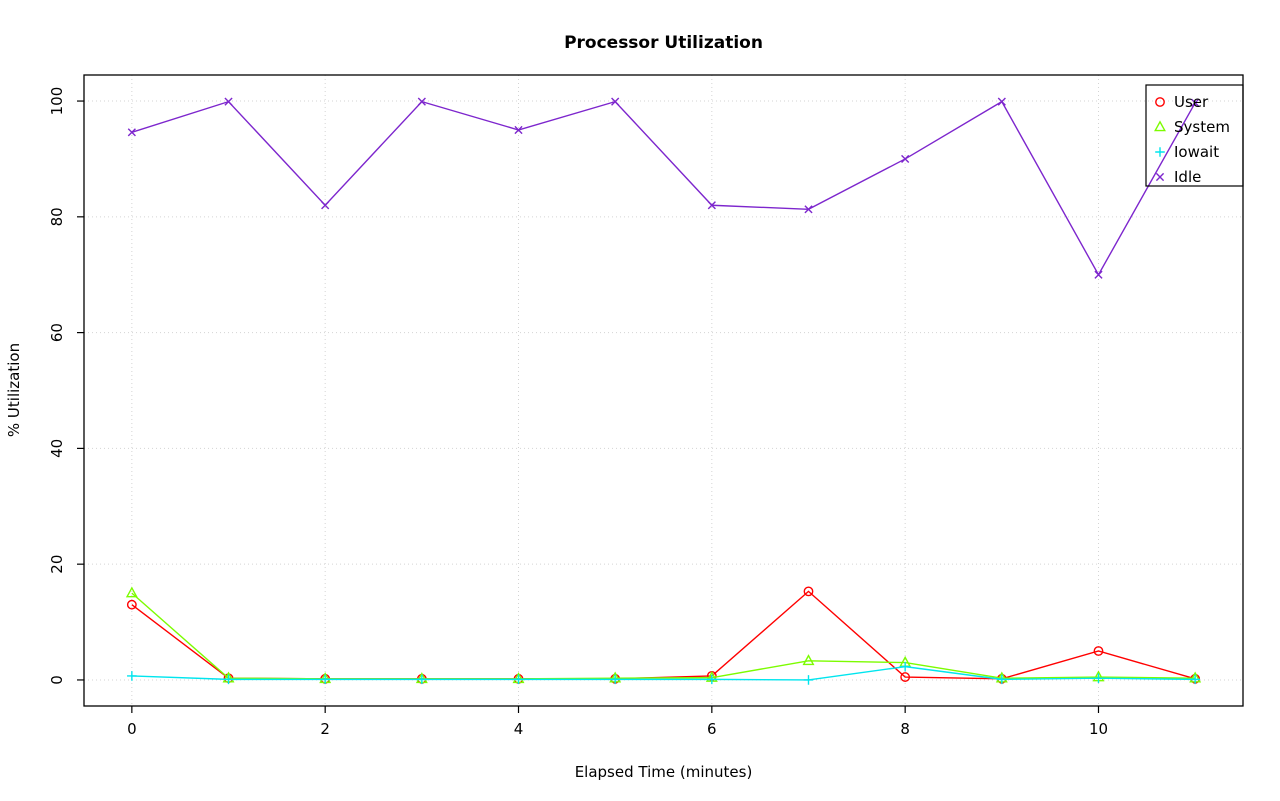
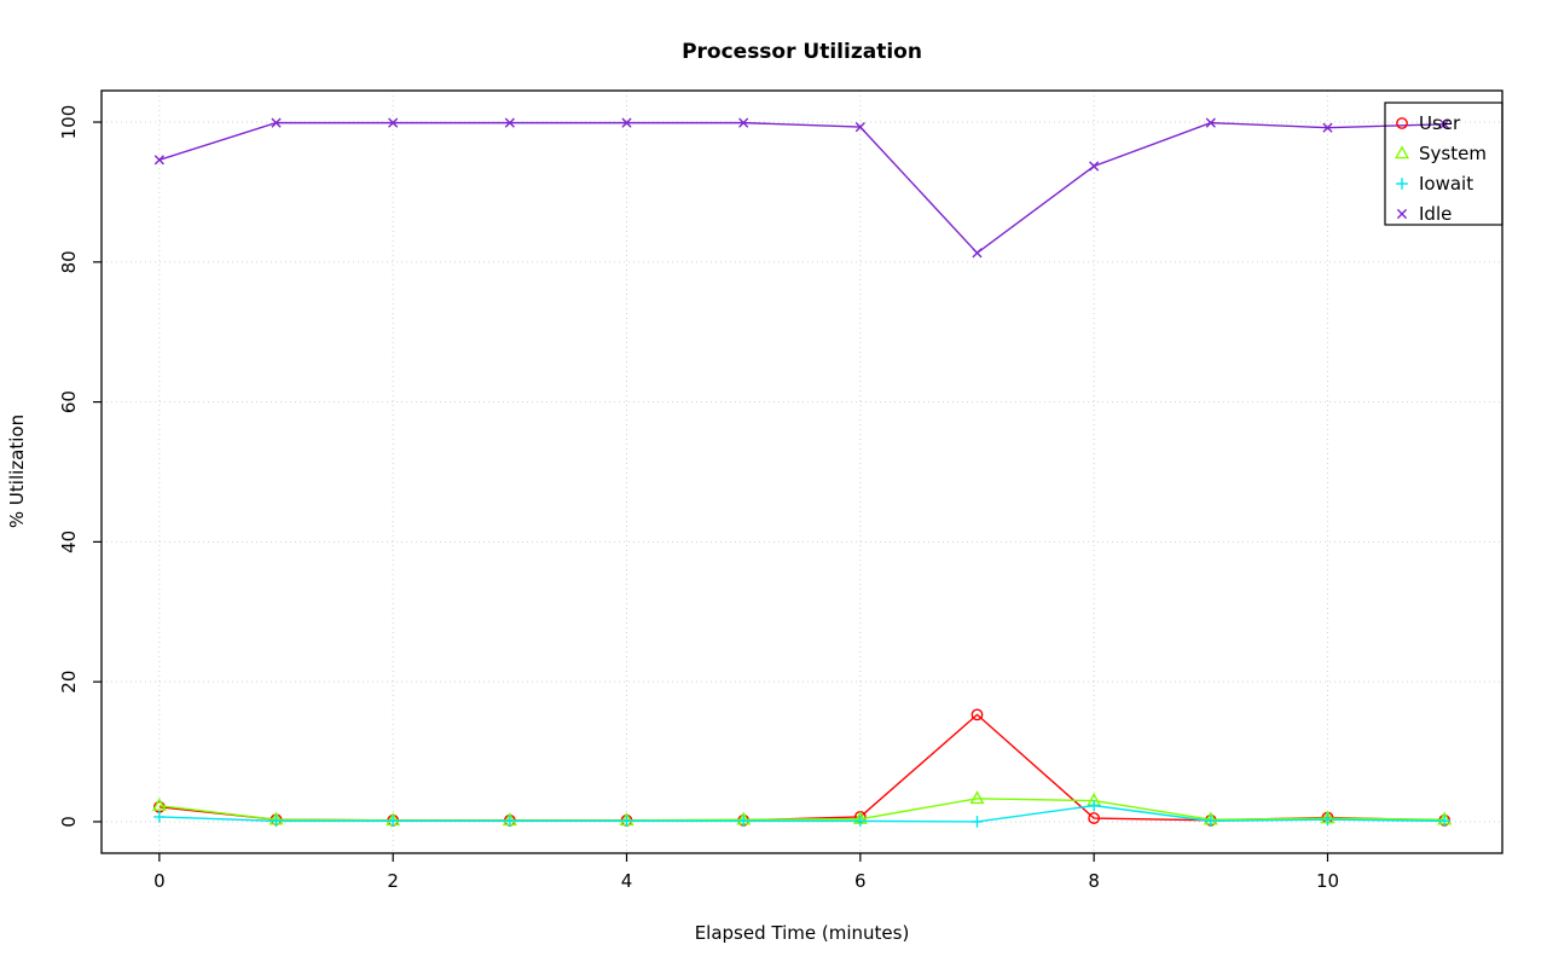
User/0: 13 -> 2
System/0: 15 -> 2
Idle/2: 82 -> 100
Idle/4: 95 -> 100
Idle/6: 82 -> 99
Idle/8: 90 -> 94
User/10: 5 -> 1
Idle/10: 70 -> 99
